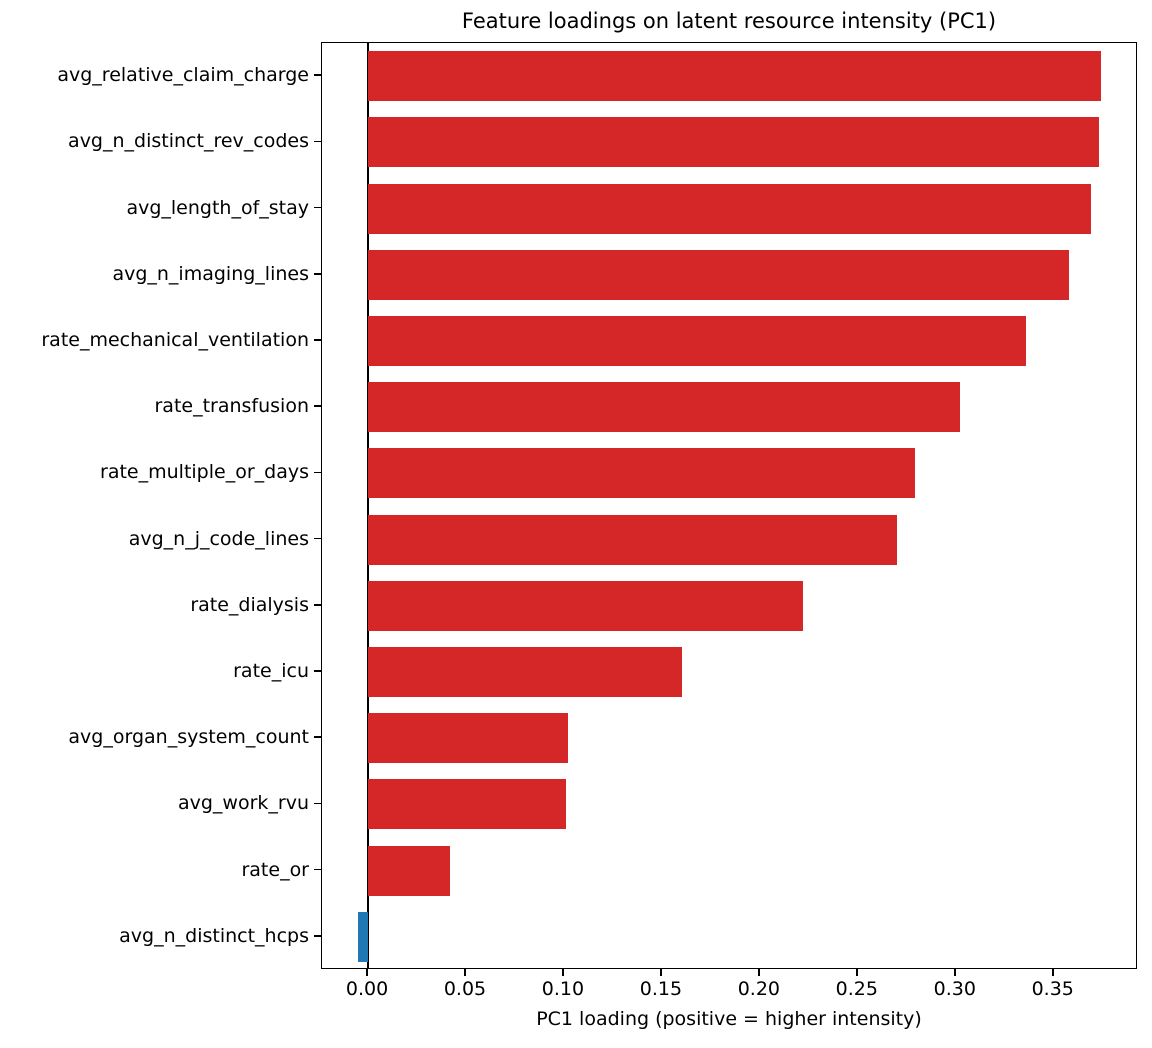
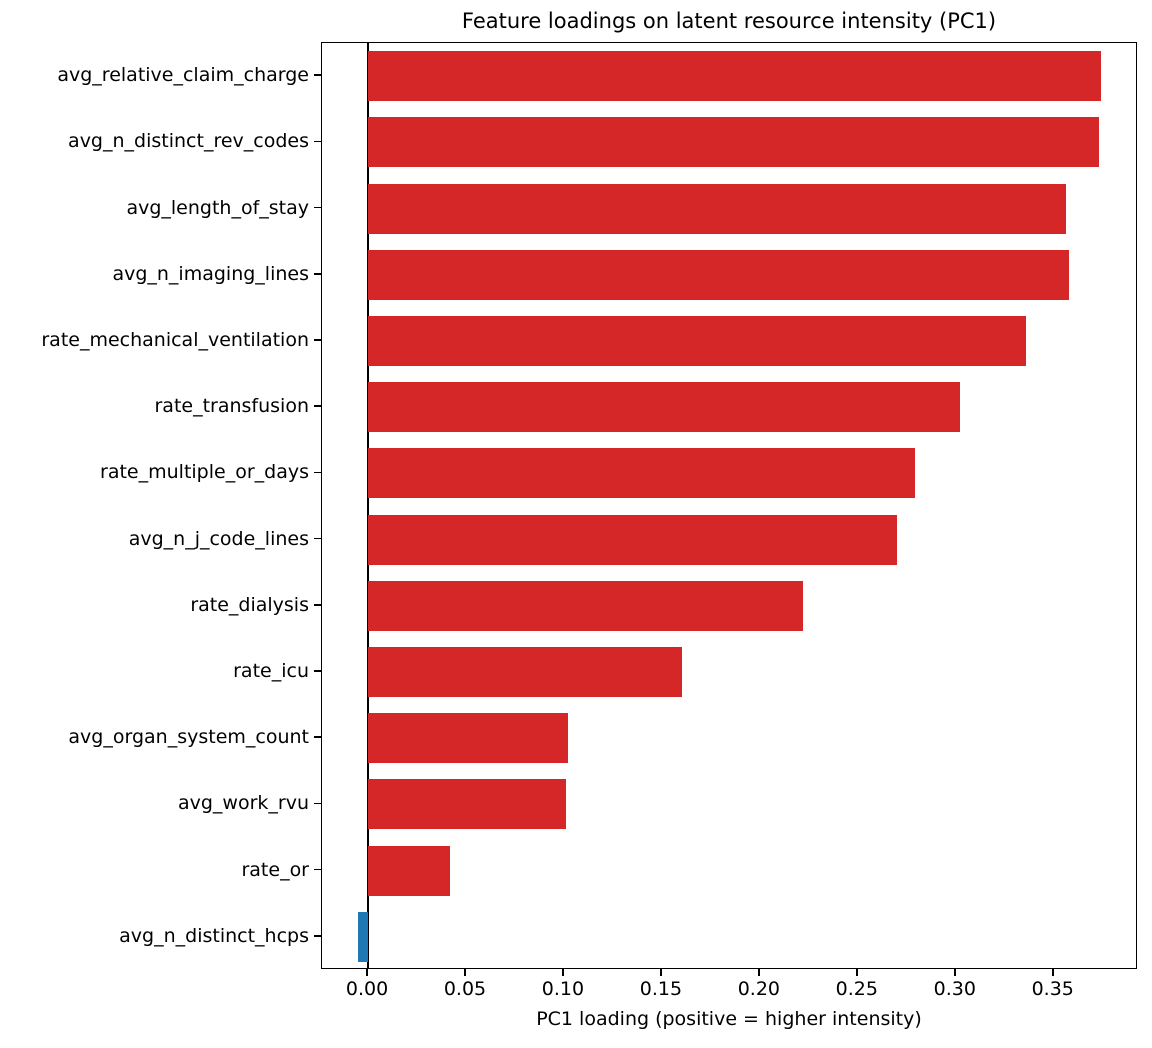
avg_length_of_stay: 0.369 -> 0.356
